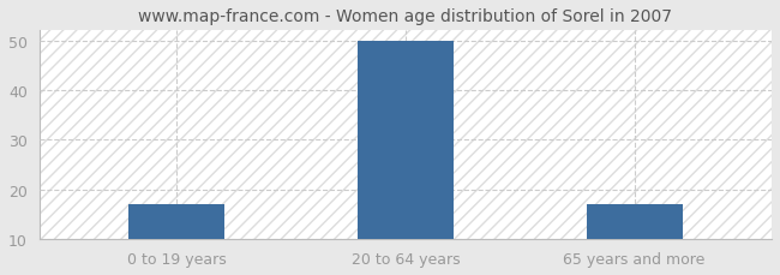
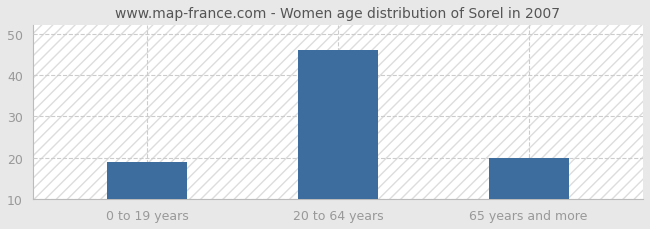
0 to 19 years: 17 -> 19
20 to 64 years: 50 -> 46
65 years and more: 17 -> 20
